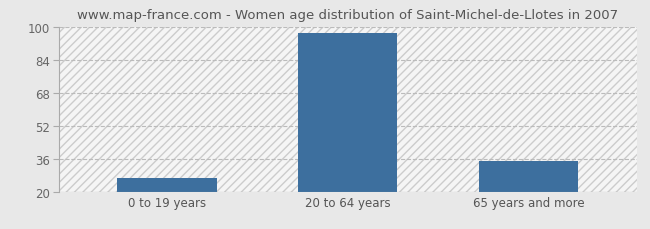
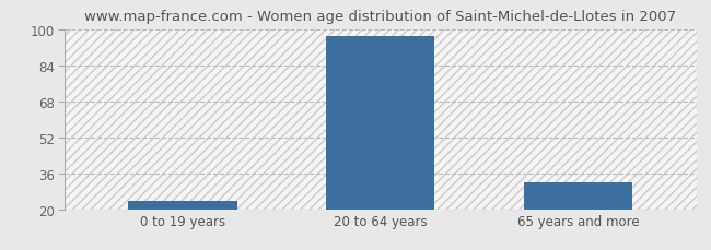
0 to 19 years: 27 -> 24
65 years and more: 35 -> 32
